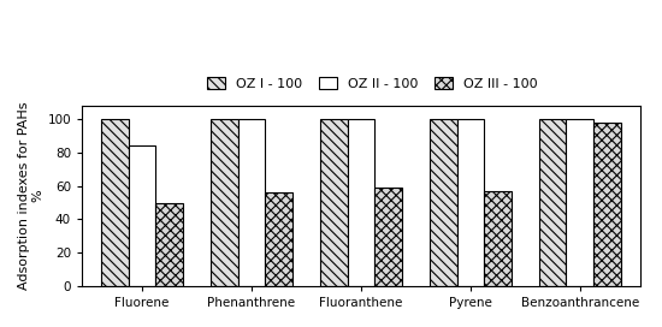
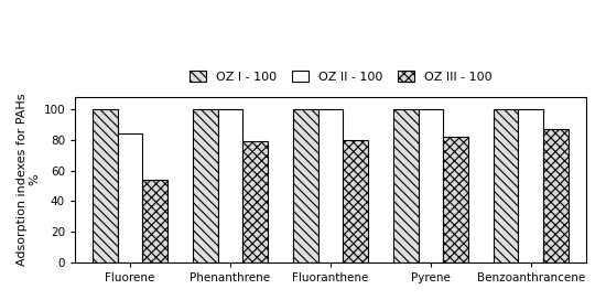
OZ III - 100/Fluorene: 50 -> 54
OZ III - 100/Phenanthrene: 56 -> 79
OZ III - 100/Fluoranthene: 59 -> 80
OZ III - 100/Pyrene: 57 -> 82
OZ III - 100/Benzoanthrancene: 98 -> 87
